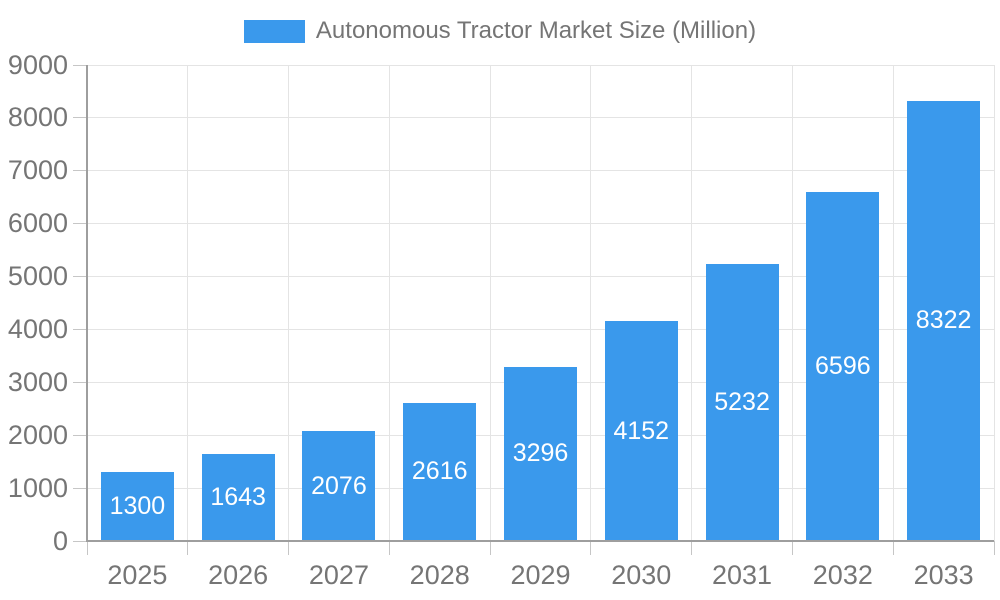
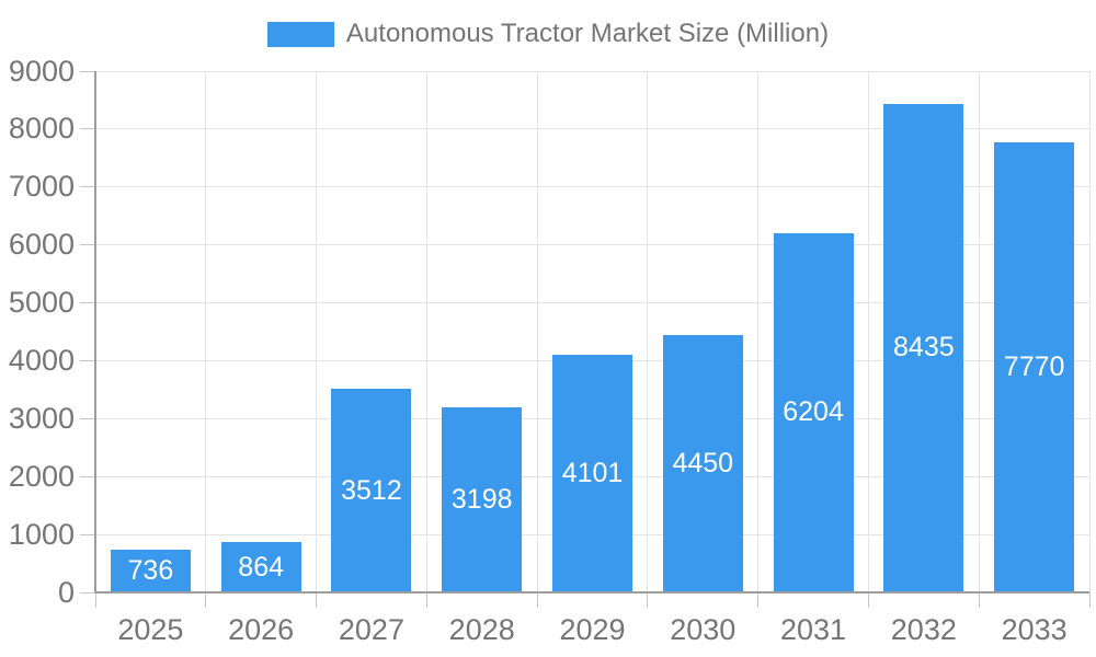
2025: 1300 -> 736
2026: 1643 -> 864
2027: 2076 -> 3512
2028: 2616 -> 3198
2029: 3296 -> 4101
2030: 4152 -> 4450
2031: 5232 -> 6204
2032: 6596 -> 8435
2033: 8322 -> 7770
